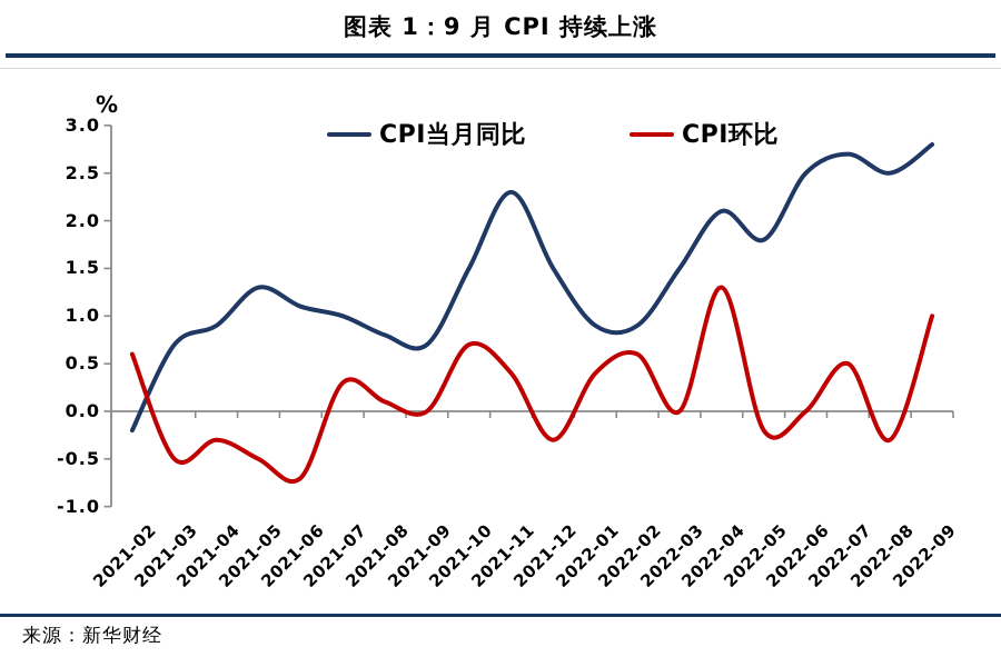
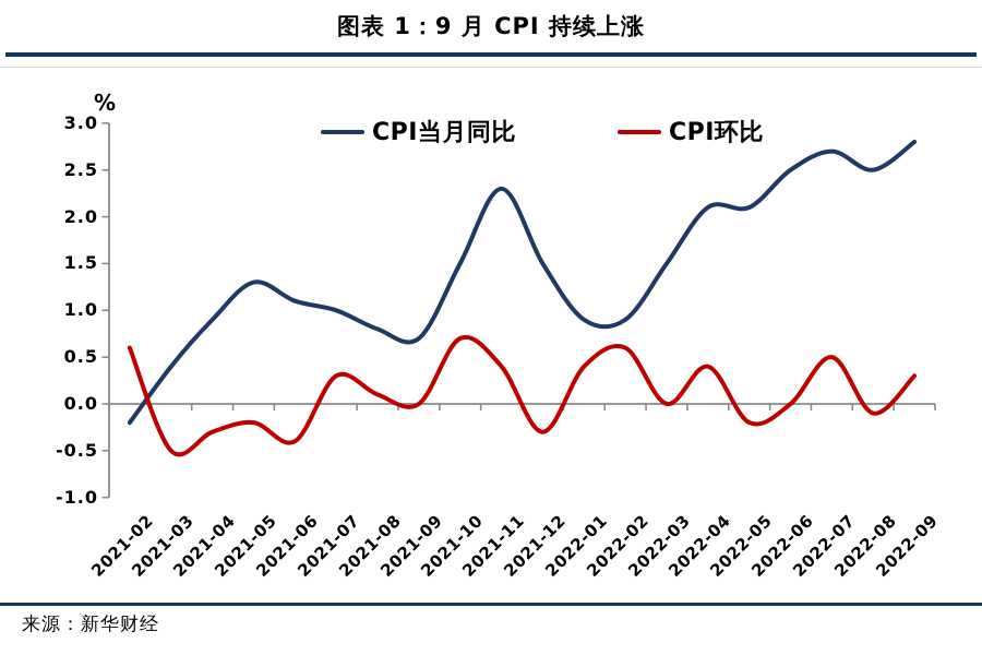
CPI当月同比/2021-03: 0.7 -> 0.4
CPI环比/2021-05: -0.5 -> -0.2
CPI环比/2021-06: -0.7 -> -0.4
CPI环比/2022-04: 1.3 -> 0.4
CPI当月同比/2022-05: 1.8 -> 2.1
CPI环比/2022-08: -0.3 -> -0.1
CPI环比/2022-09: 1.0 -> 0.3
